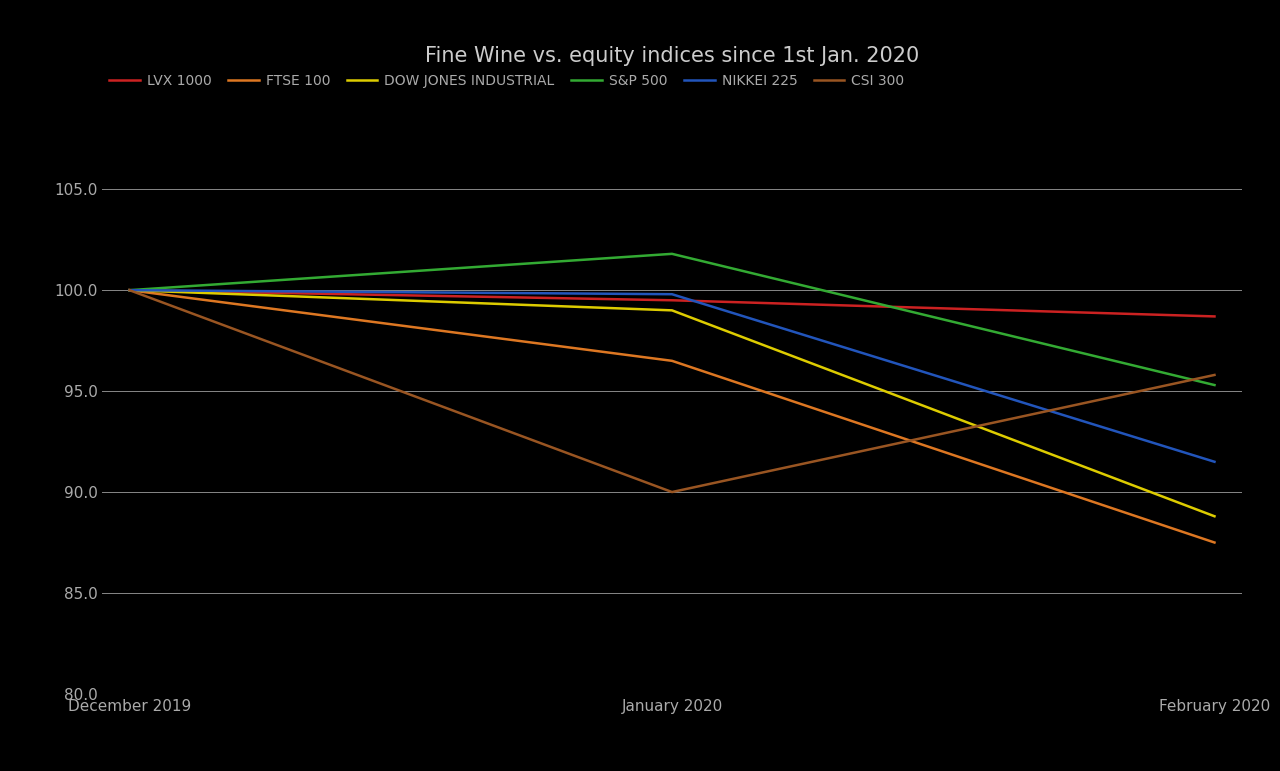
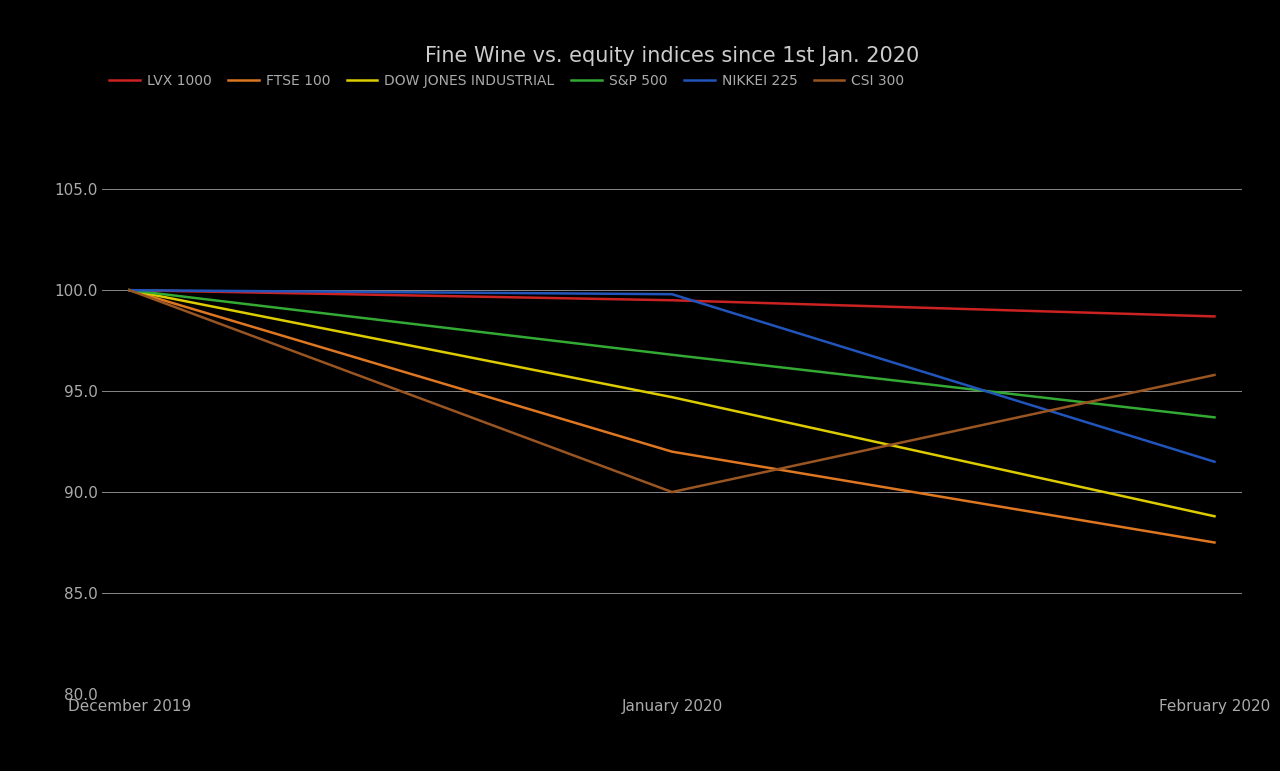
FTSE 100/January 2020: 96.5 -> 92.0
DOW JONES INDUSTRIAL/January 2020: 99.0 -> 94.7
S&P 500/January 2020: 101.8 -> 96.8
S&P 500/February 2020: 95.3 -> 93.7
